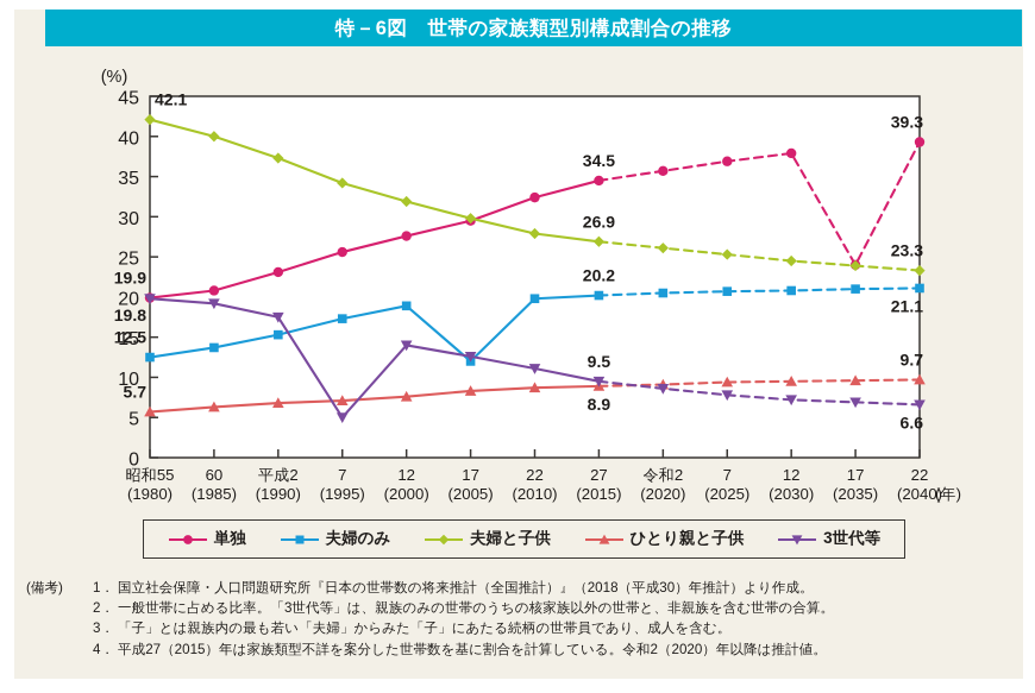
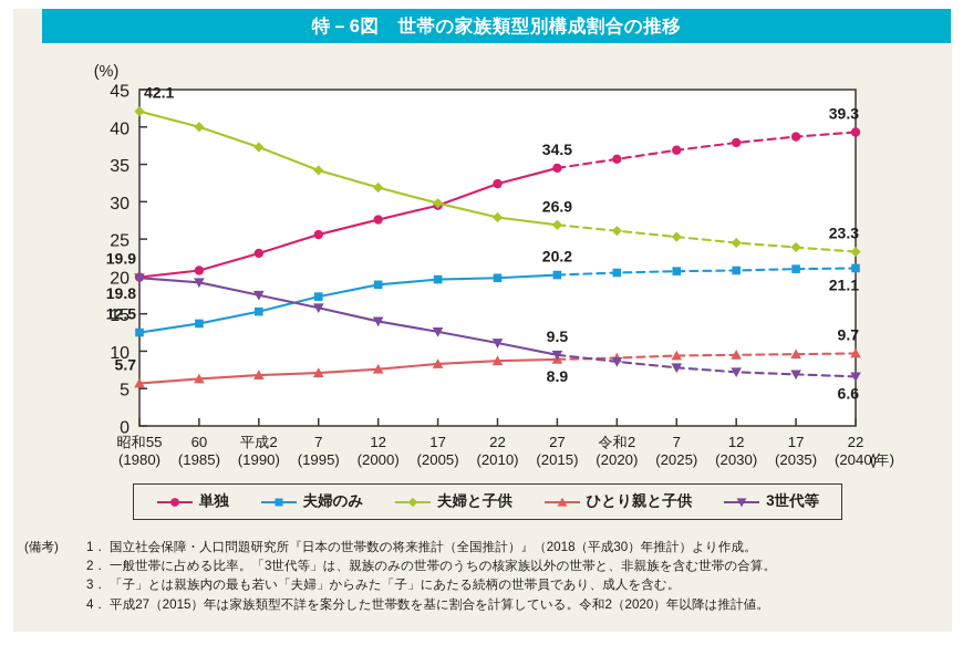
3世代等/7(1995): 5 -> 16
夫婦のみ/17(2005): 12 -> 20
単独/17(2035): 24 -> 39
